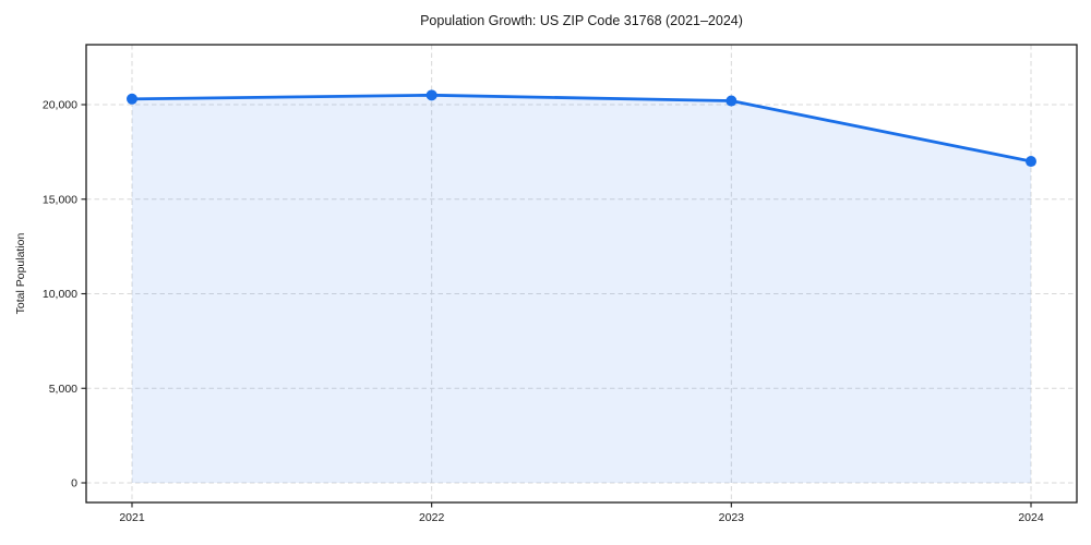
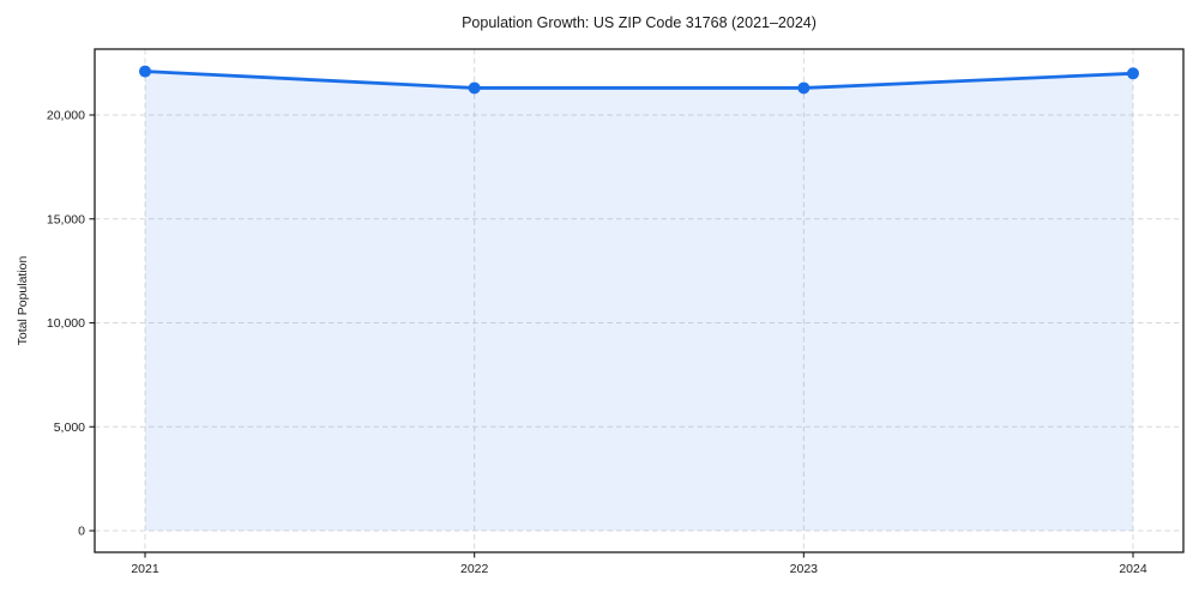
2021: 20300 -> 22100
2022: 20500 -> 21300
2023: 20200 -> 21300
2024: 17000 -> 22000
